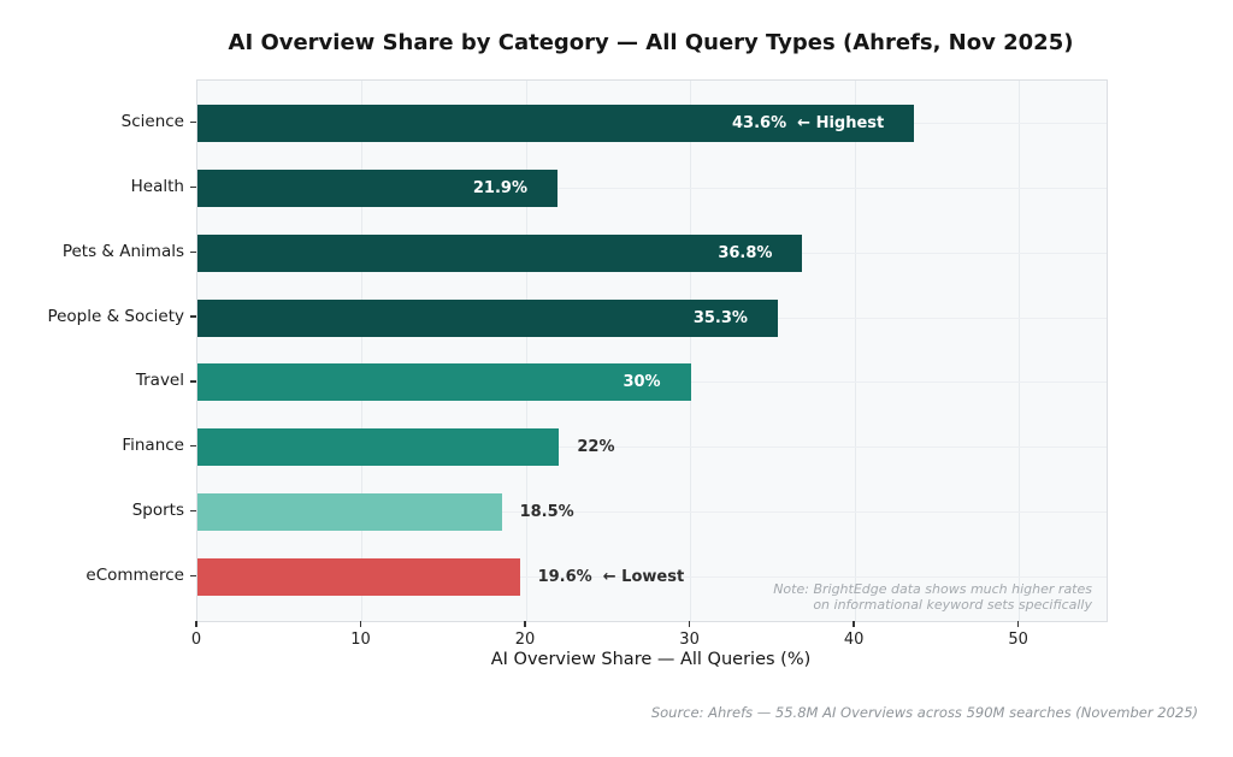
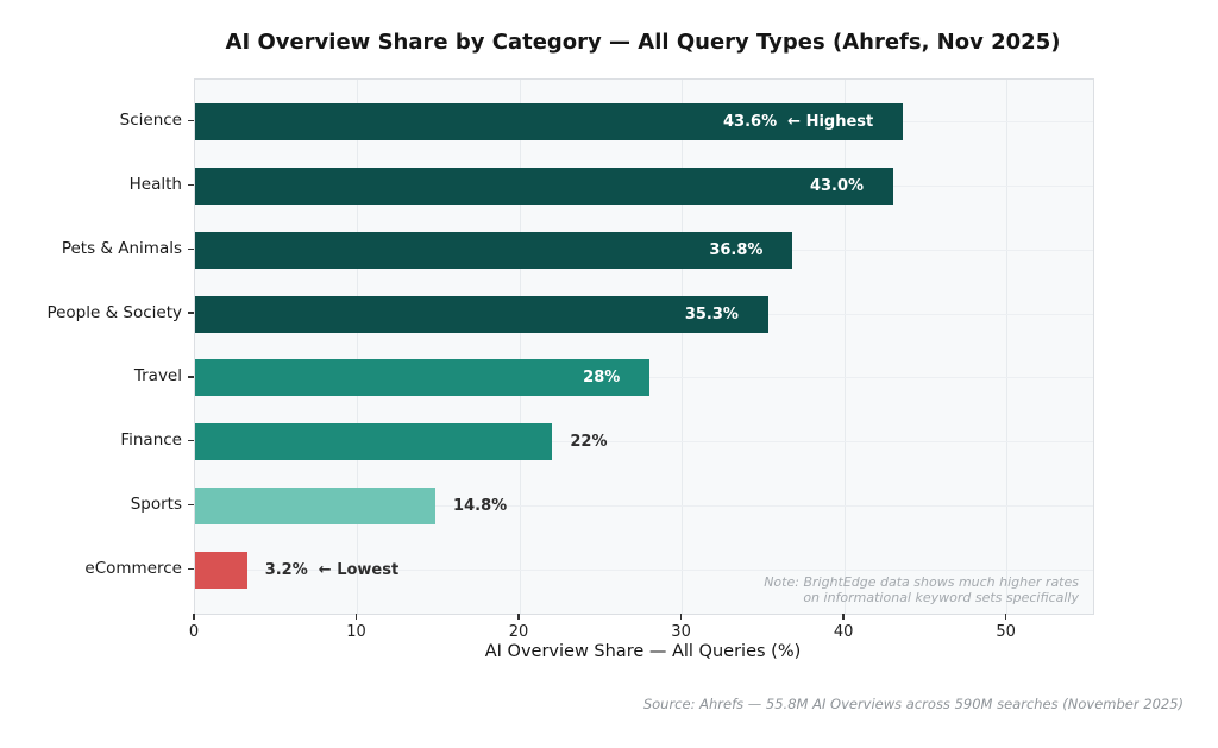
Health: 21.9% -> 43.0%
Travel: 30% -> 28%
Sports: 18.5% -> 14.8%
eCommerce: 19.6% -> 3.2%
